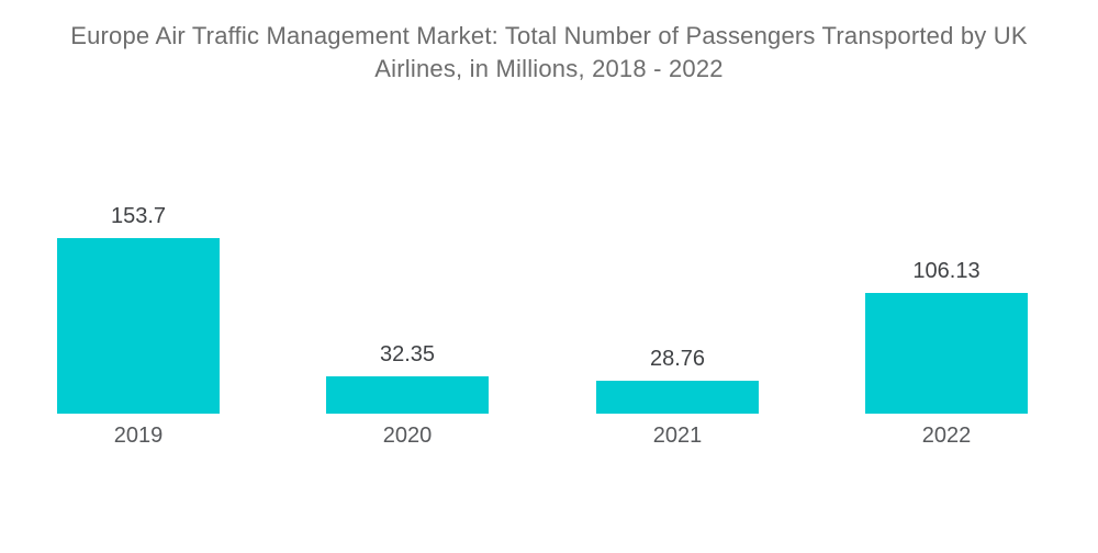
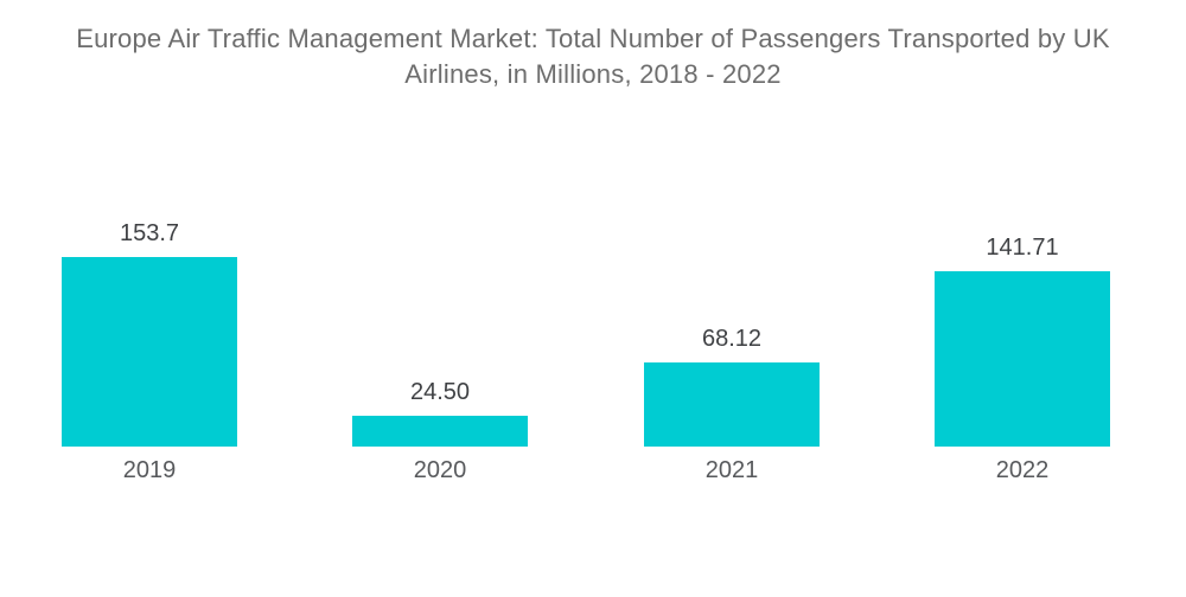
2020: 32.35 -> 24.50
2021: 28.76 -> 68.12
2022: 106.13 -> 141.71
